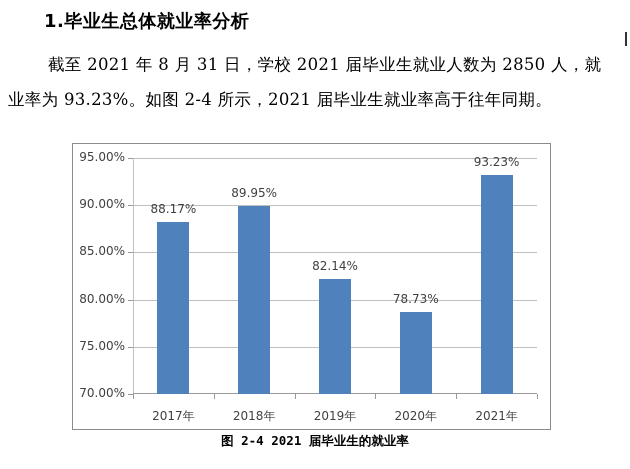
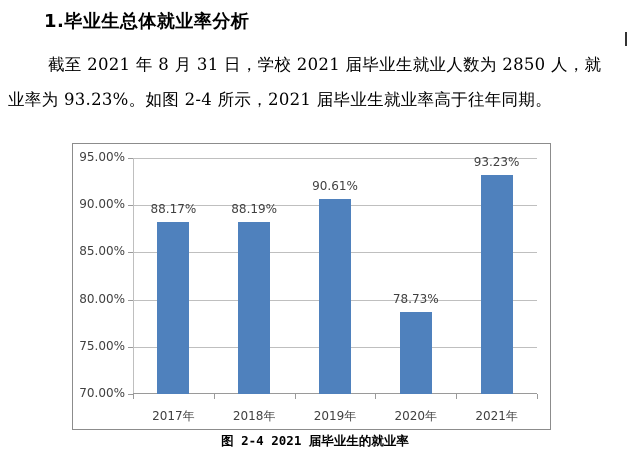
2018年: 89.95% -> 88.19%
2019年: 82.14% -> 90.61%
